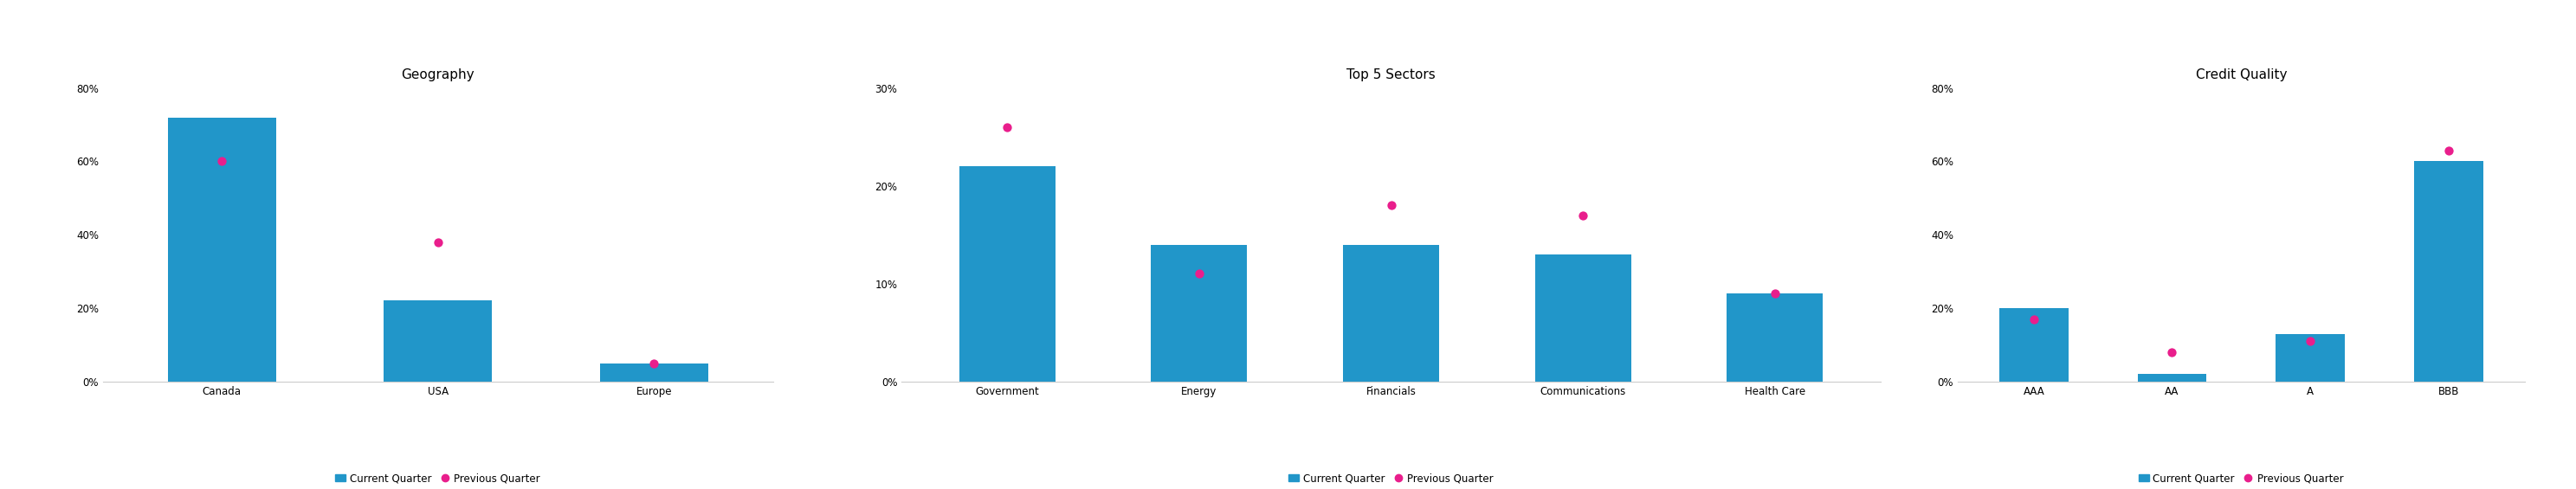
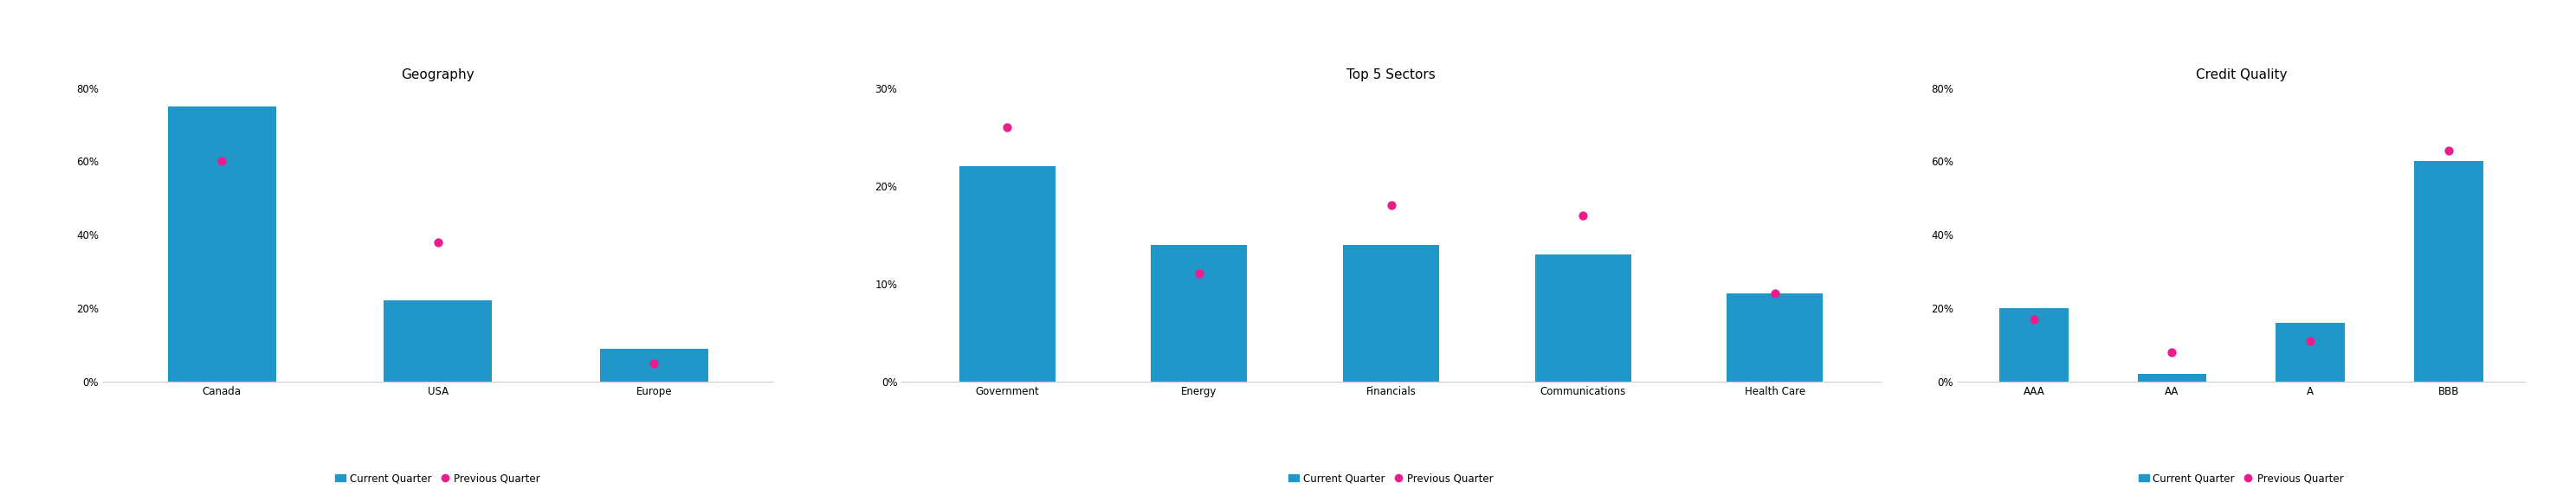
Geography/Current Quarter/Canada: 72% -> 75%
Geography/Current Quarter/Europe: 5% -> 9%
Credit Quality/Current Quarter/A: 13% -> 16%
